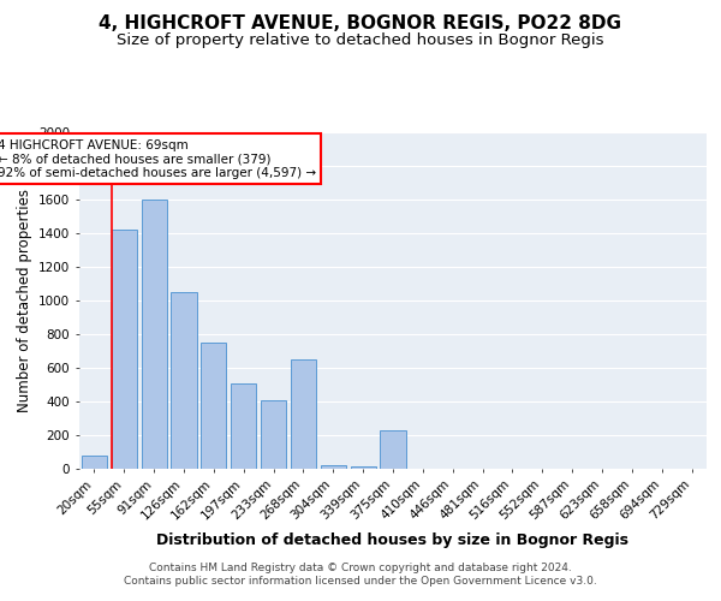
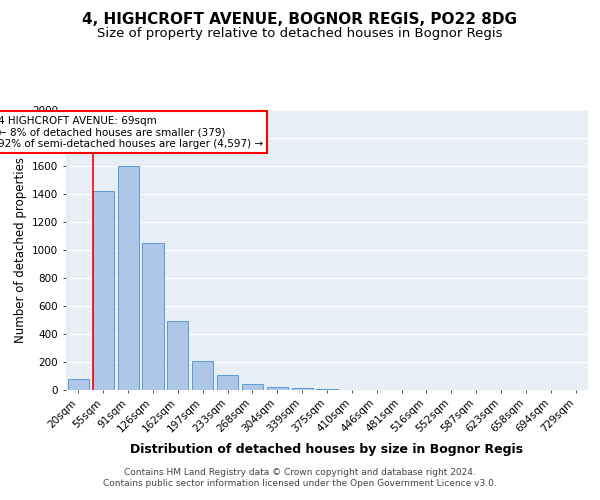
162sqm: 750 -> 490
197sqm: 510 -> 200
233sqm: 410 -> 100
268sqm: 650 -> 40
375sqm: 230 -> 10
